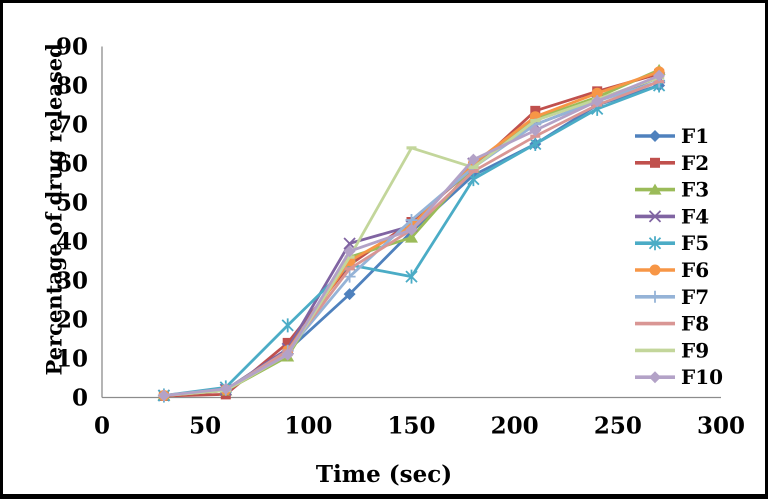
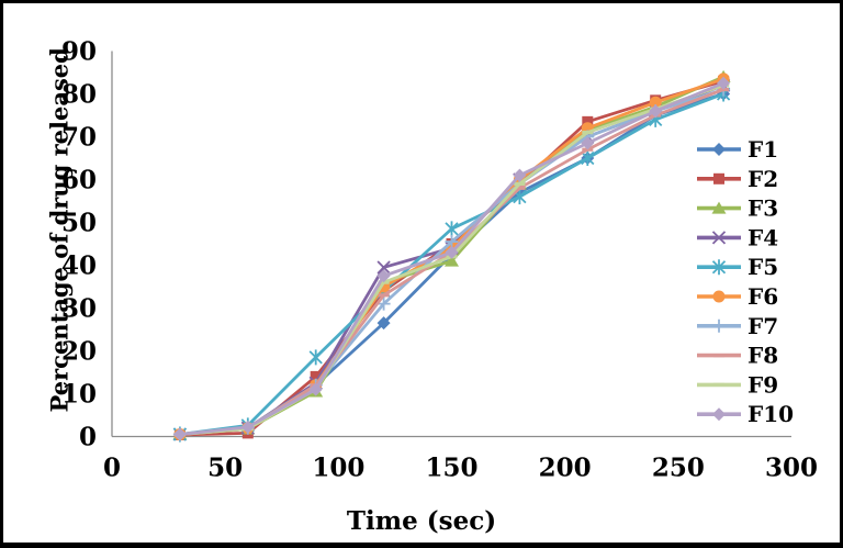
F5/150: 31 -> 48
F9/150: 64 -> 42
